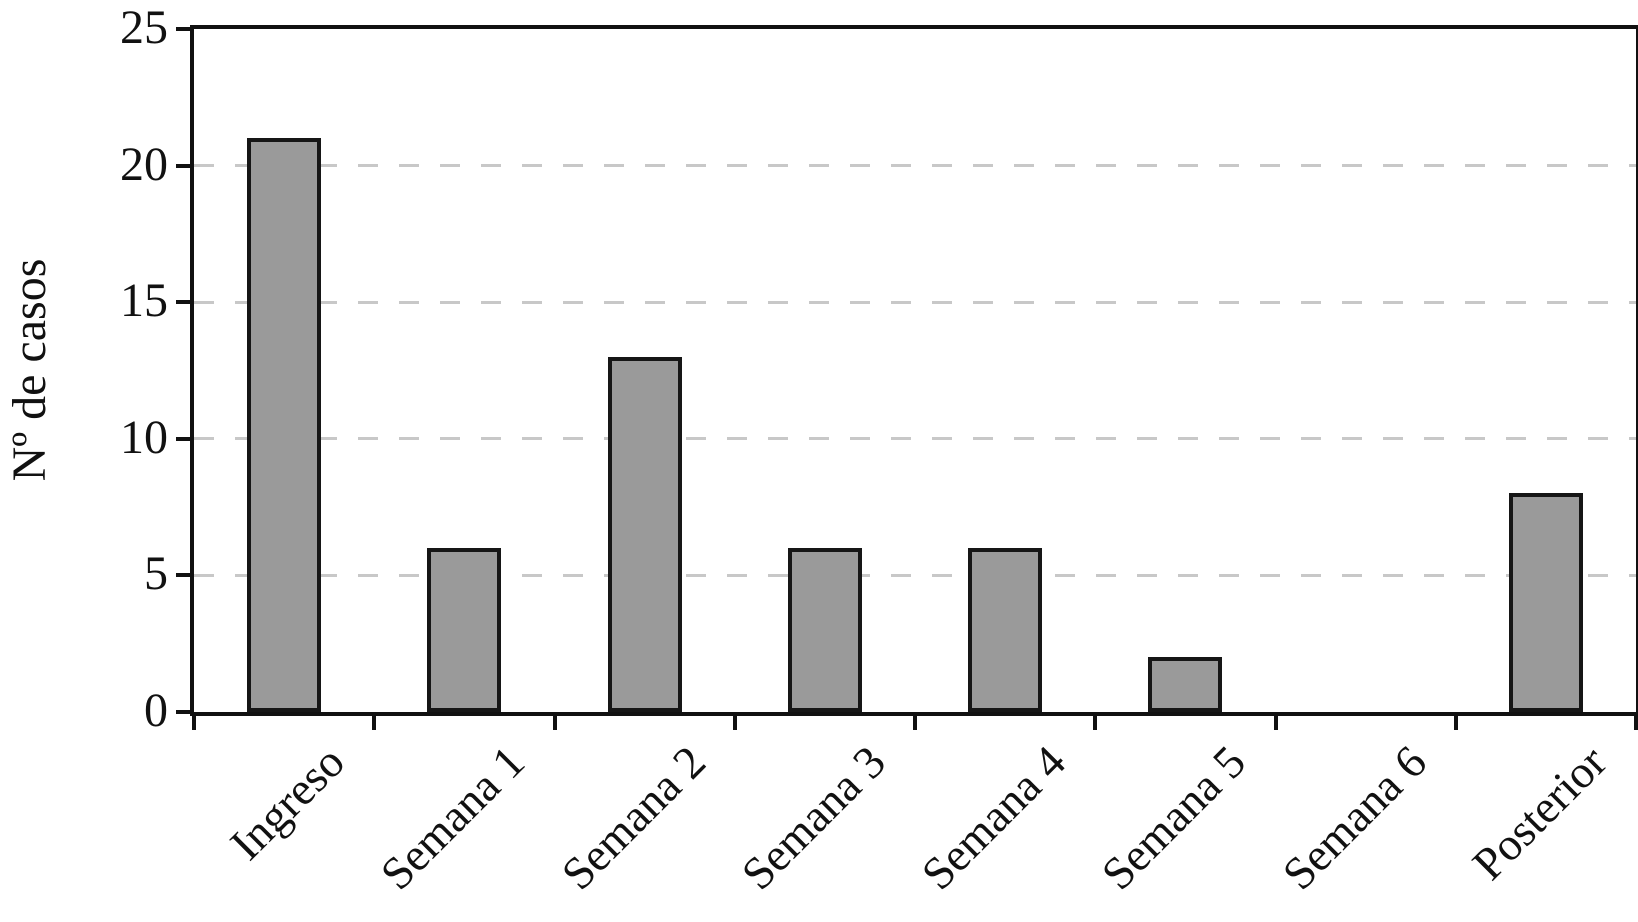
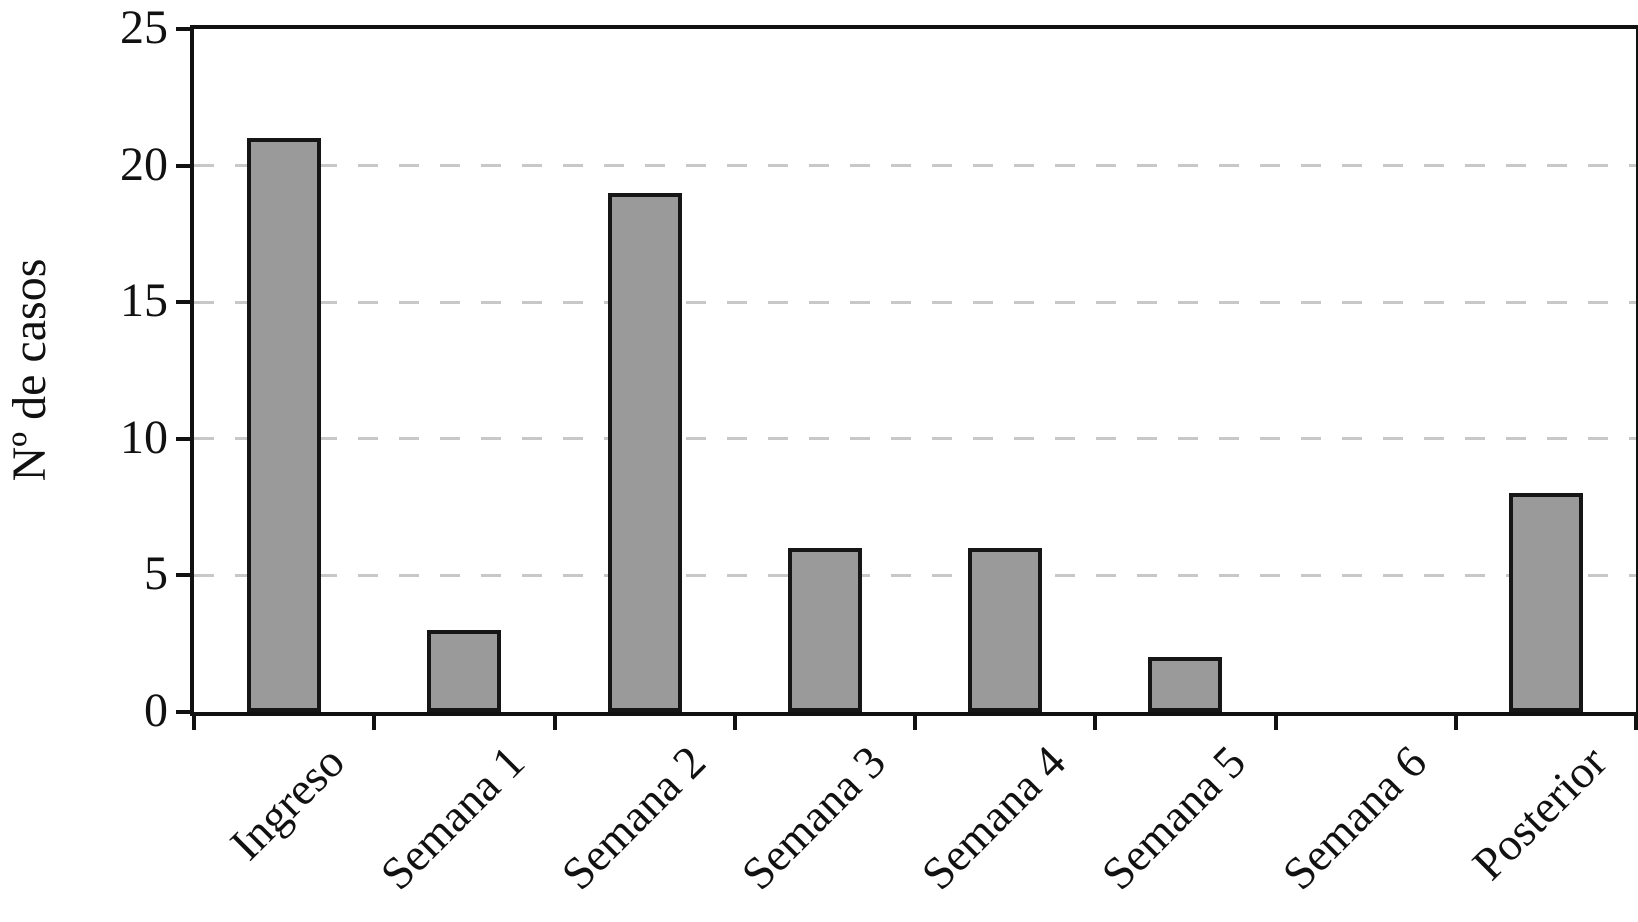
Semana 1: 6 -> 3
Semana 2: 13 -> 19
